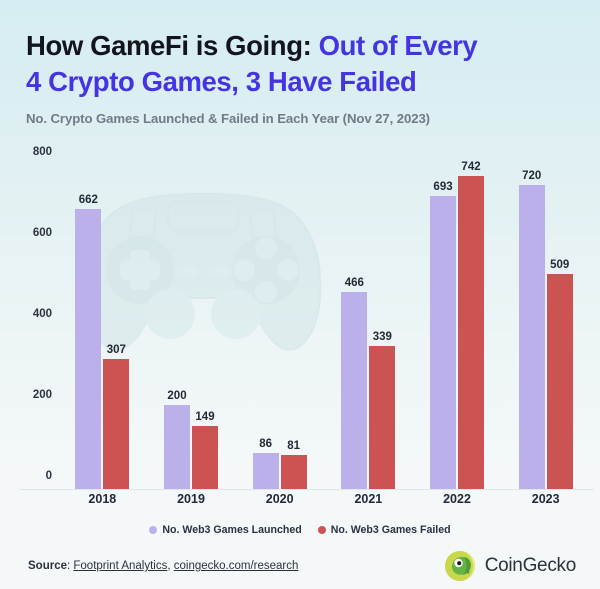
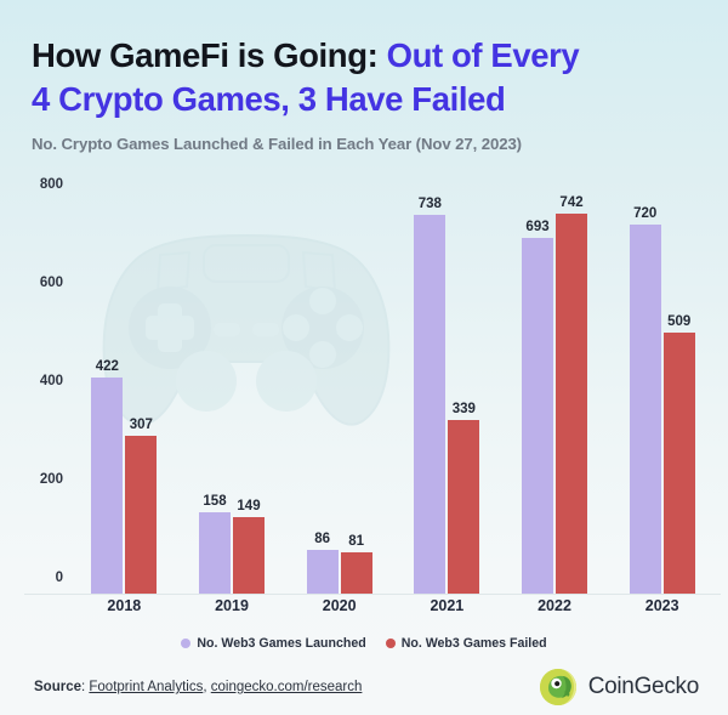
No. Web3 Games Launched/2018: 662 -> 422
No. Web3 Games Launched/2019: 200 -> 158
No. Web3 Games Launched/2021: 466 -> 738
